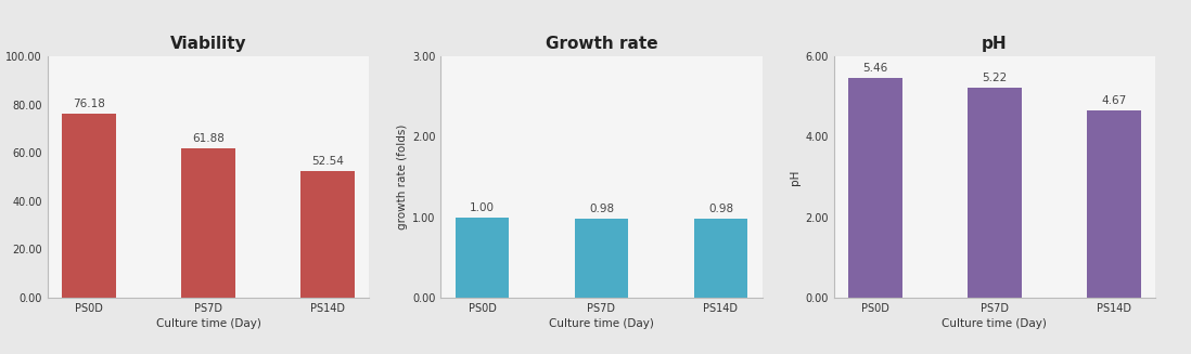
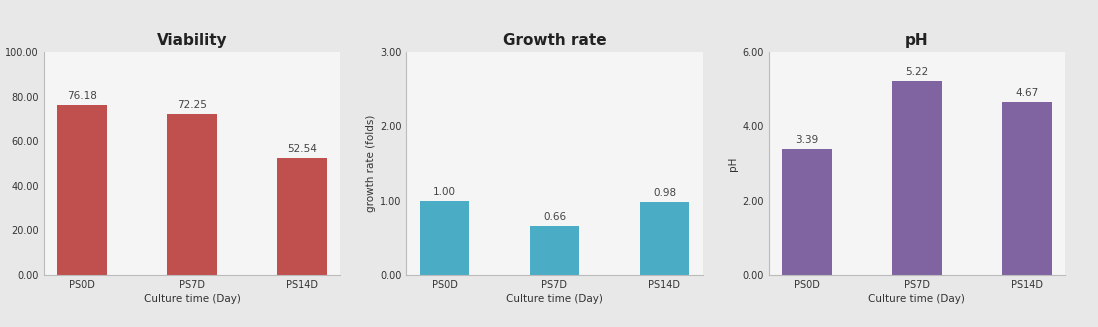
Viability/PS7D: 61.88 -> 72.25
Growth rate/PS7D: 0.98 -> 0.66
pH/PS0D: 5.46 -> 3.39
